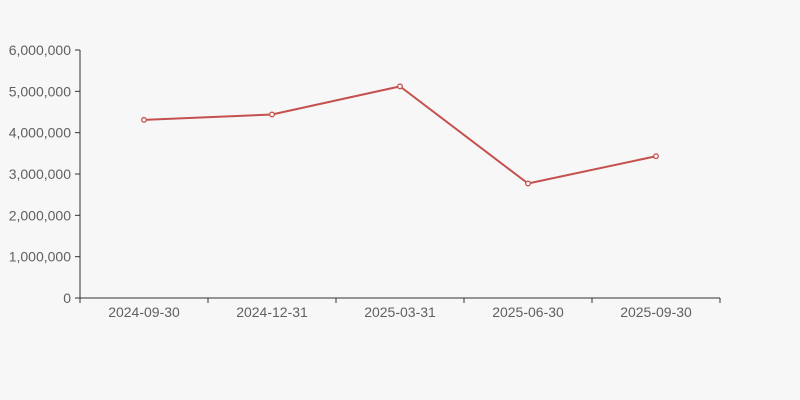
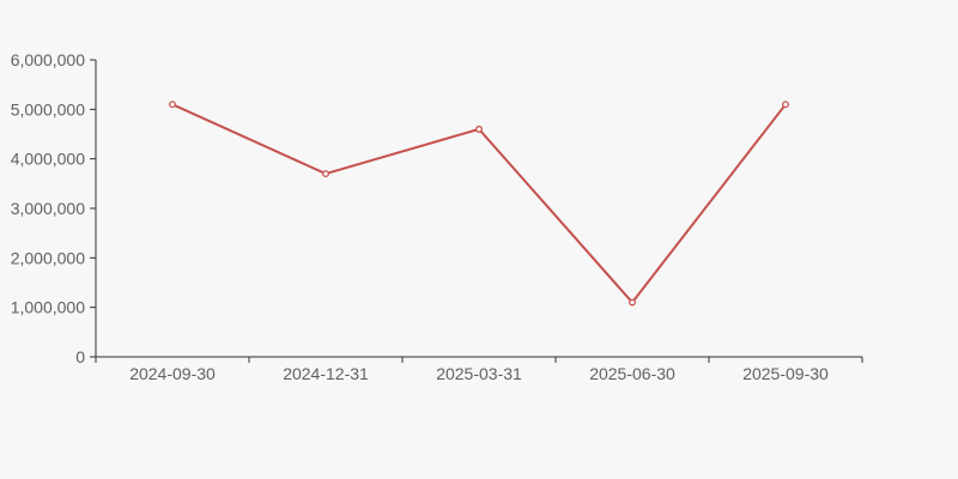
2024-09-30: 4300000 -> 5100000
2024-12-31: 4400000 -> 3700000
2025-03-31: 5100000 -> 4600000
2025-06-30: 2800000 -> 1100000
2025-09-30: 3400000 -> 5100000
